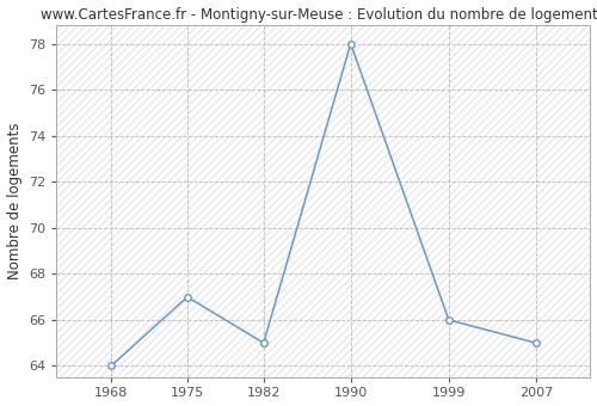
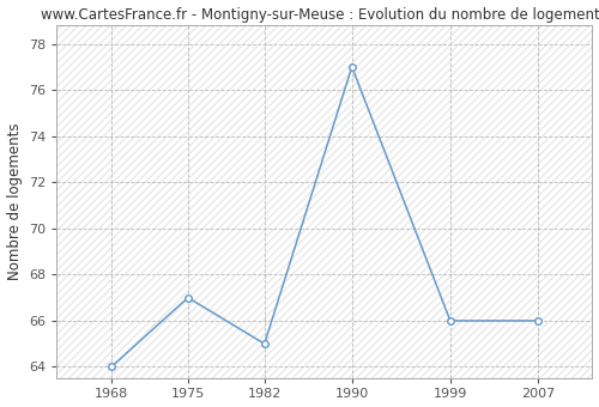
1990: 78 -> 77
2007: 65 -> 66
